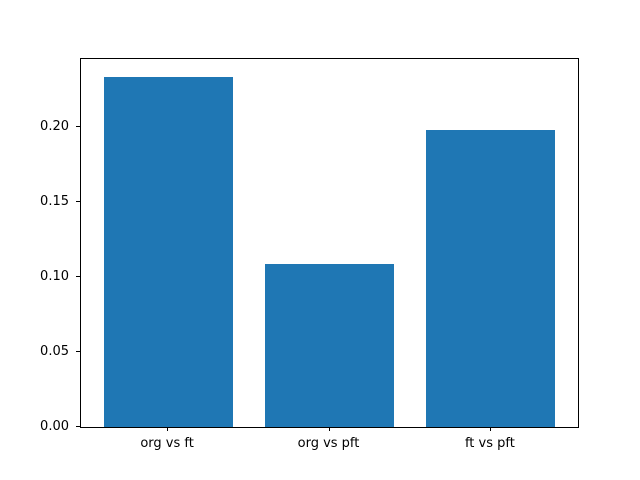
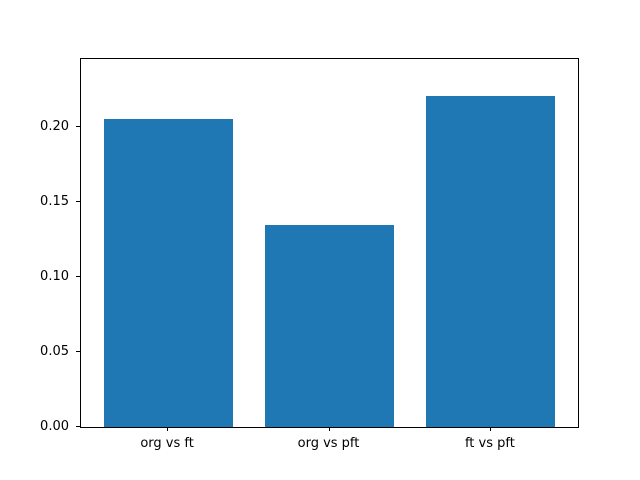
org vs ft: 0.234 -> 0.206
org vs pft: 0.109 -> 0.135
ft vs pft: 0.198 -> 0.221
